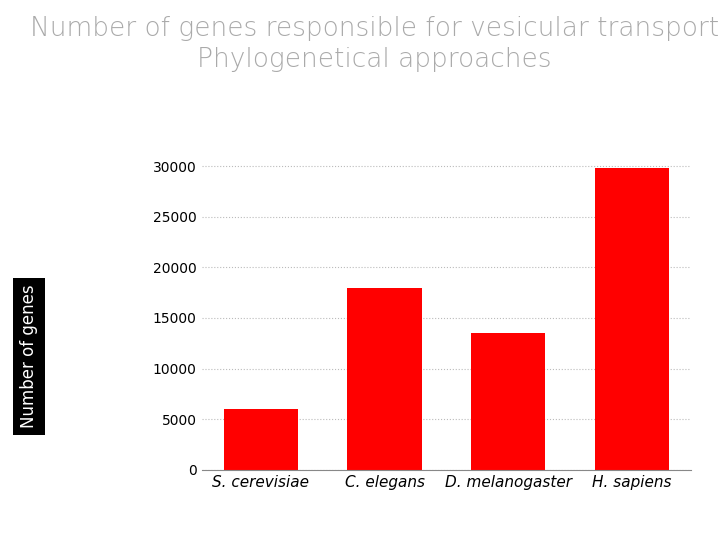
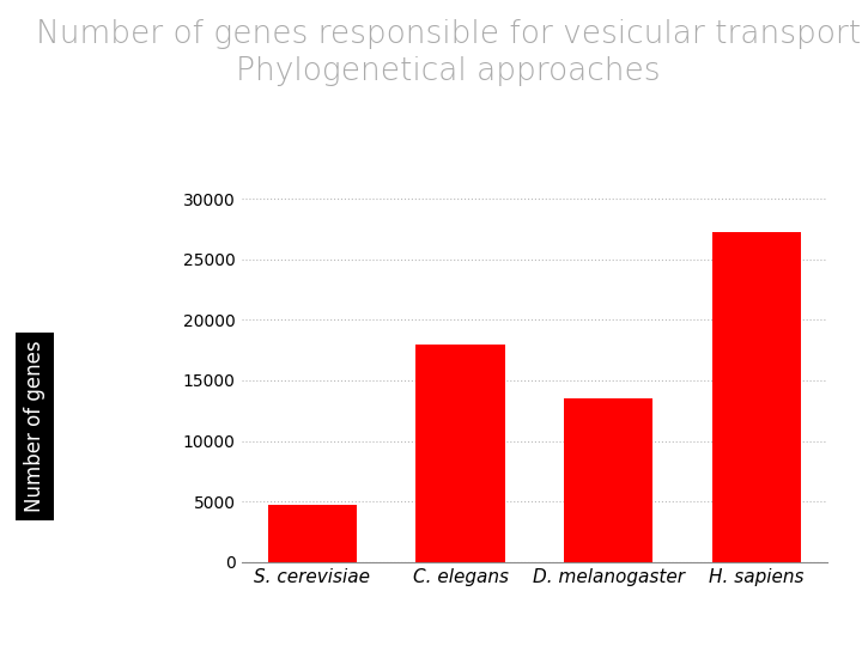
S. cerevisiae: 6000 -> 4700
H. sapiens: 29800 -> 27200
